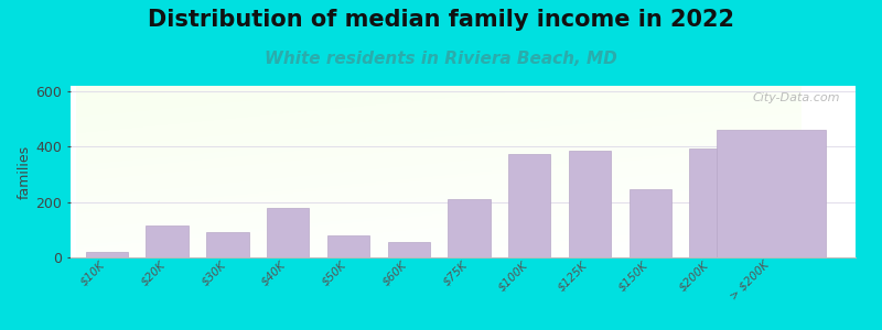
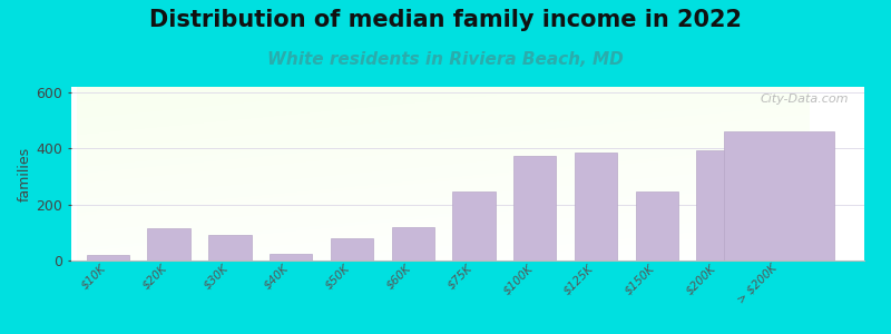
$40K: 180 -> 25
$60K: 55 -> 120
$75K: 210 -> 245
